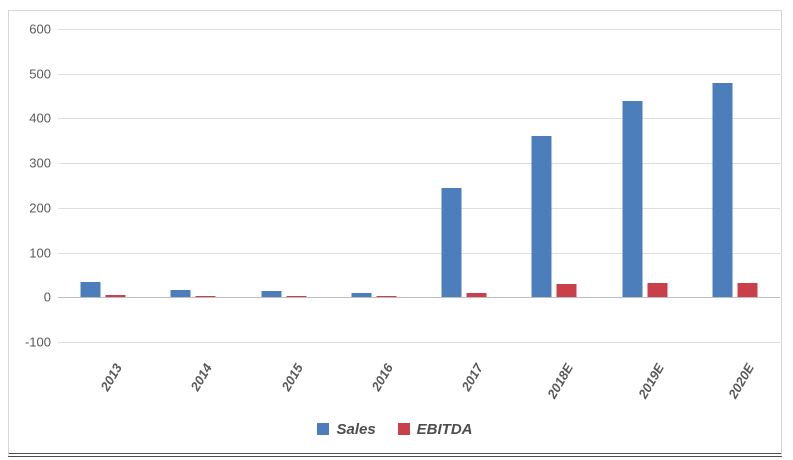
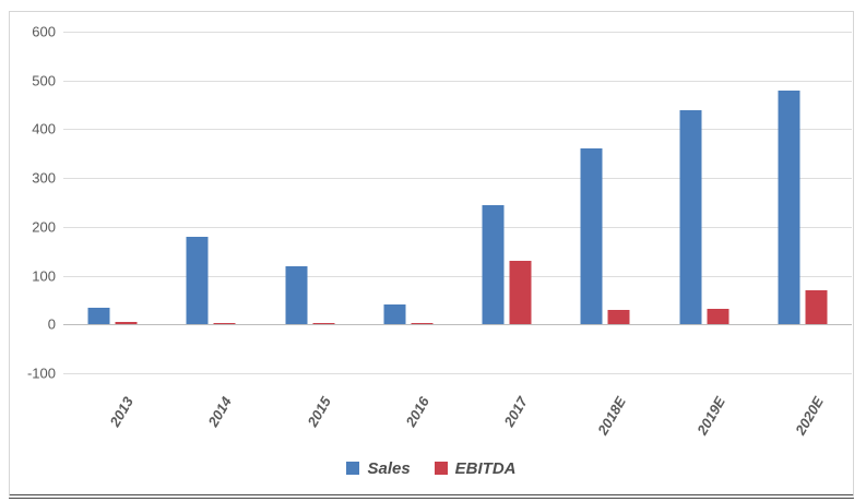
Sales/2014: 20 -> 180
Sales/2015: 10 -> 120
Sales/2016: 10 -> 40
EBITDA/2017: 10 -> 130
EBITDA/2020E: 30 -> 70
